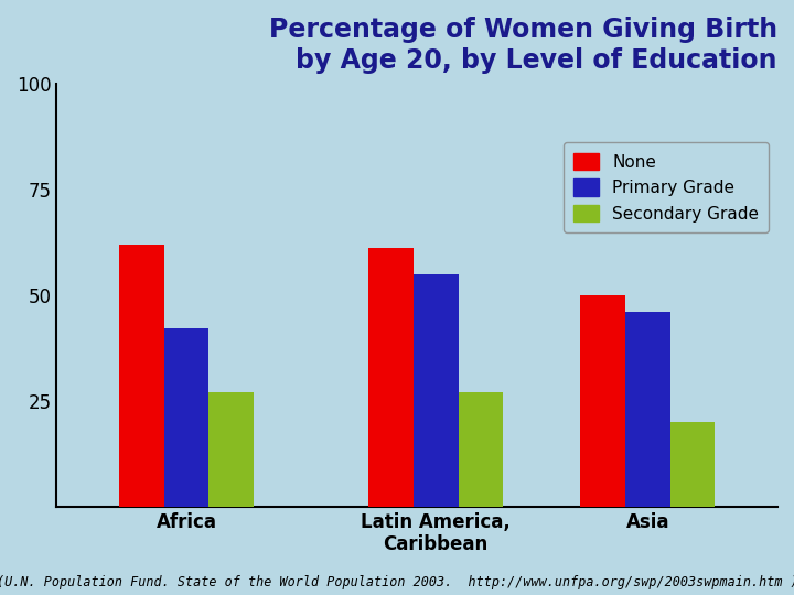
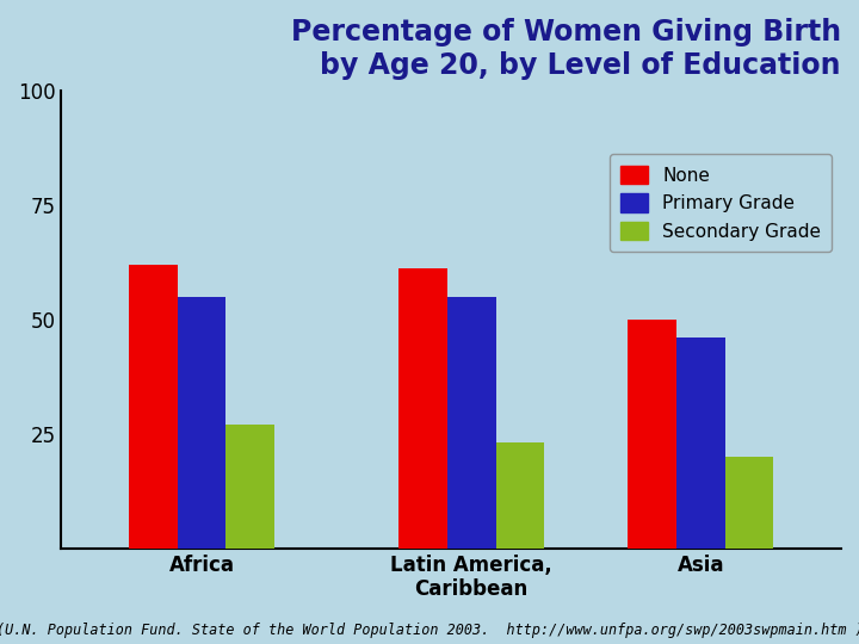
Primary Grade/Africa: 42 -> 55
Secondary Grade/Latin America, Caribbean: 27 -> 23
